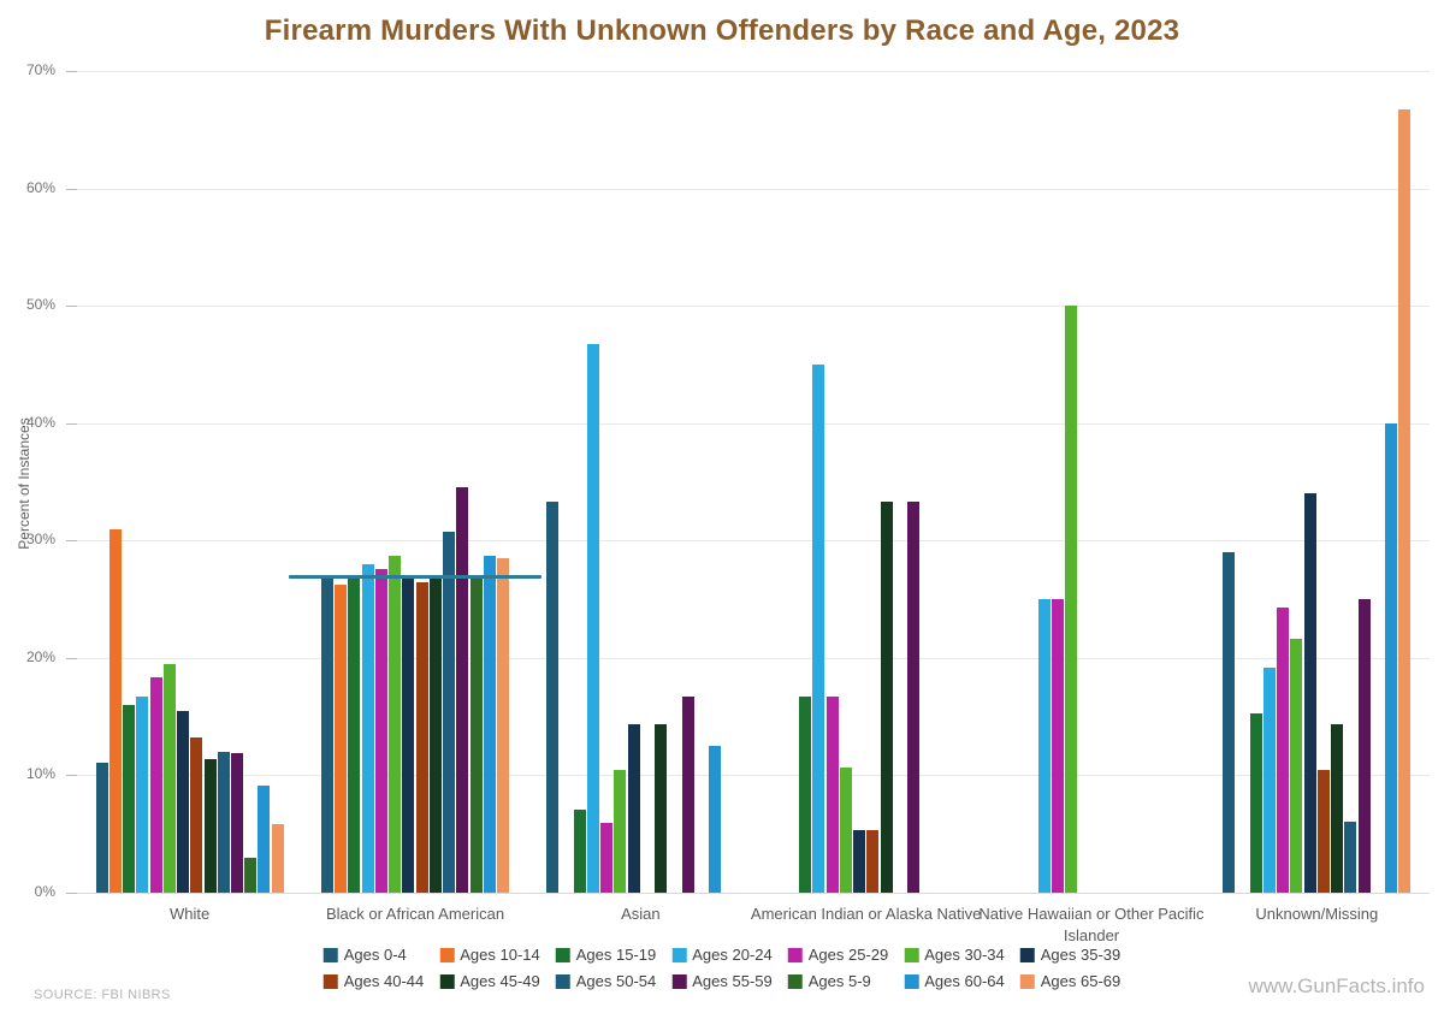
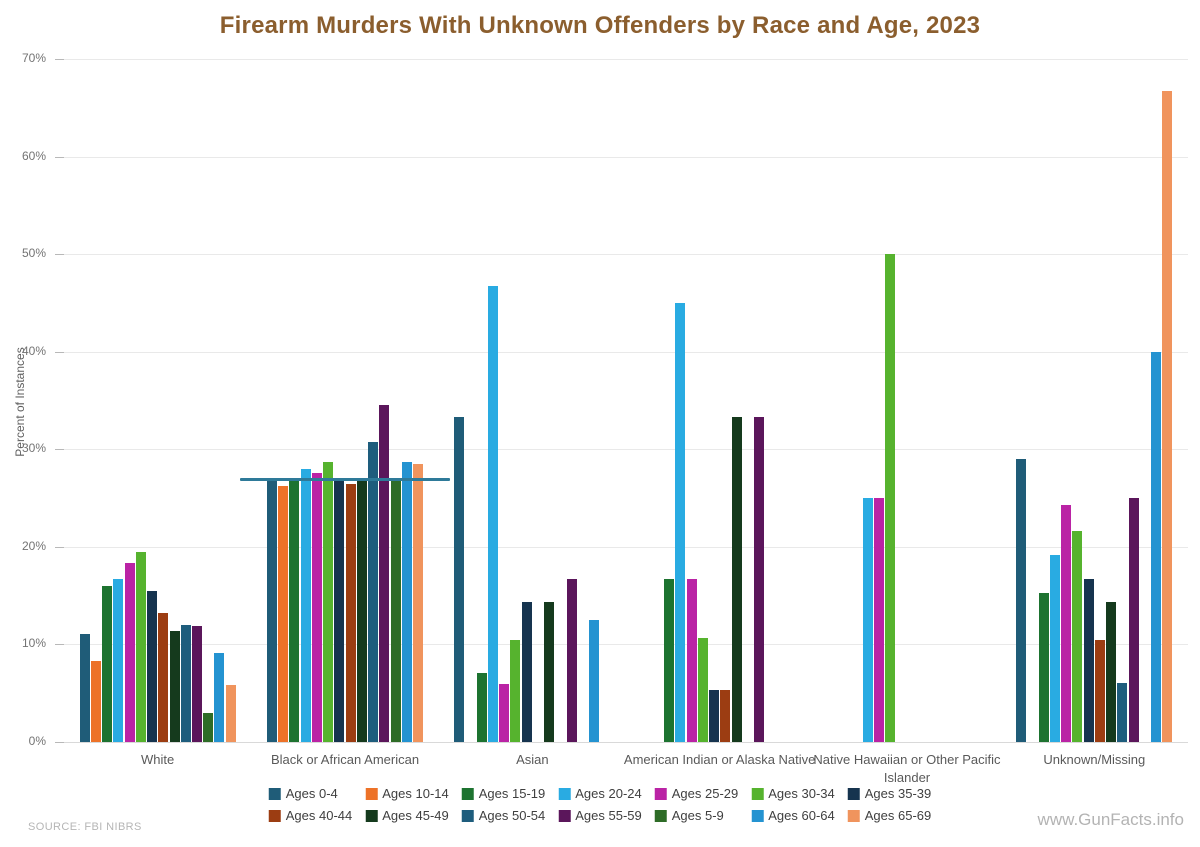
Ages 10-14/White: 31% -> 8%
Ages 35-39/Unknown/Missing: 34% -> 17%
